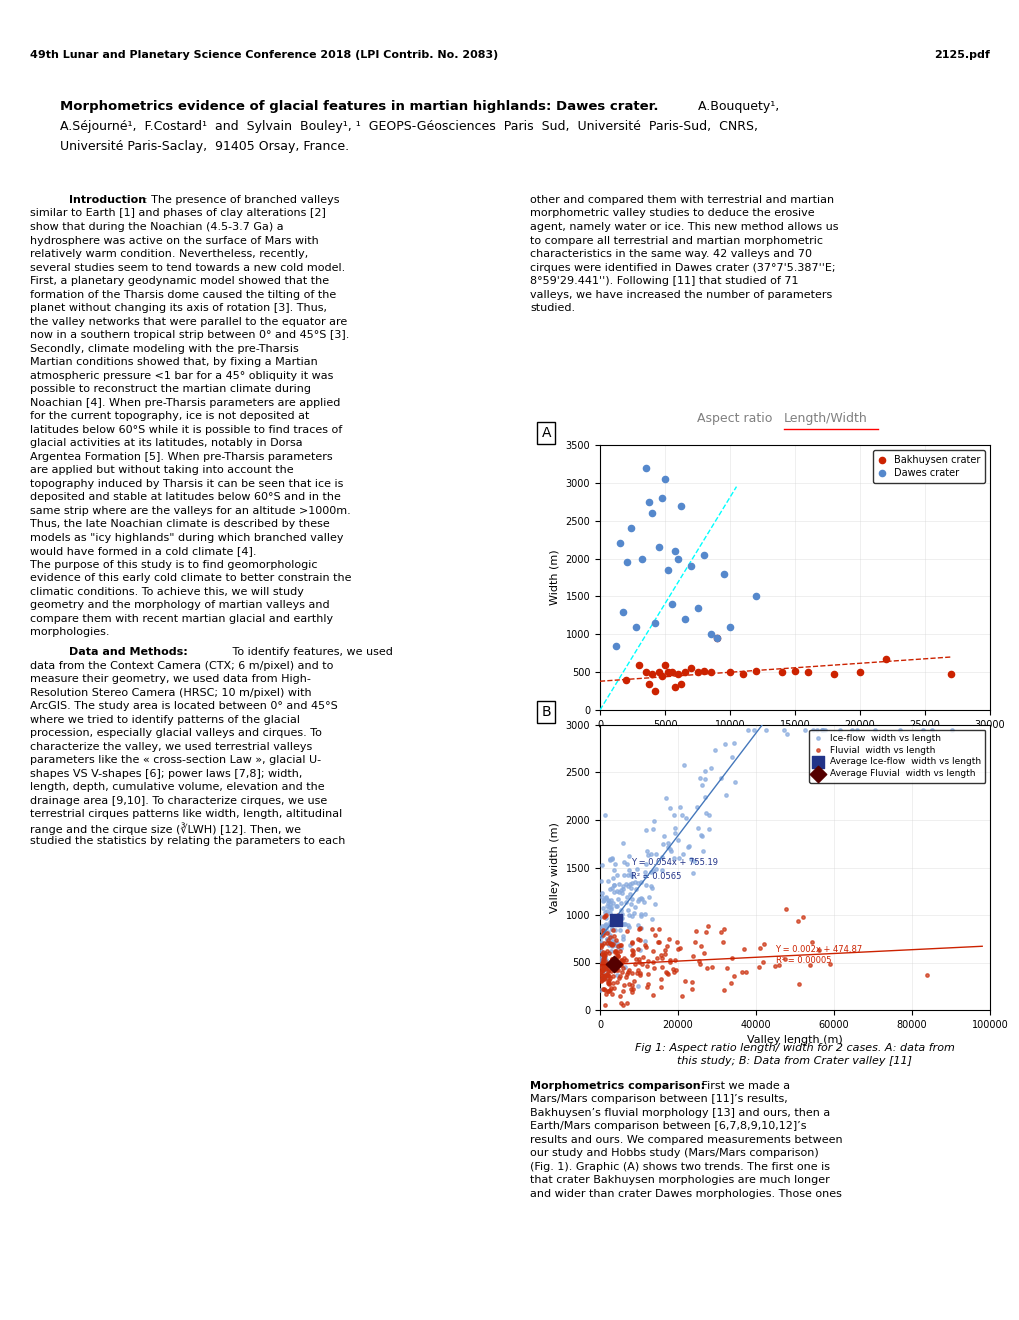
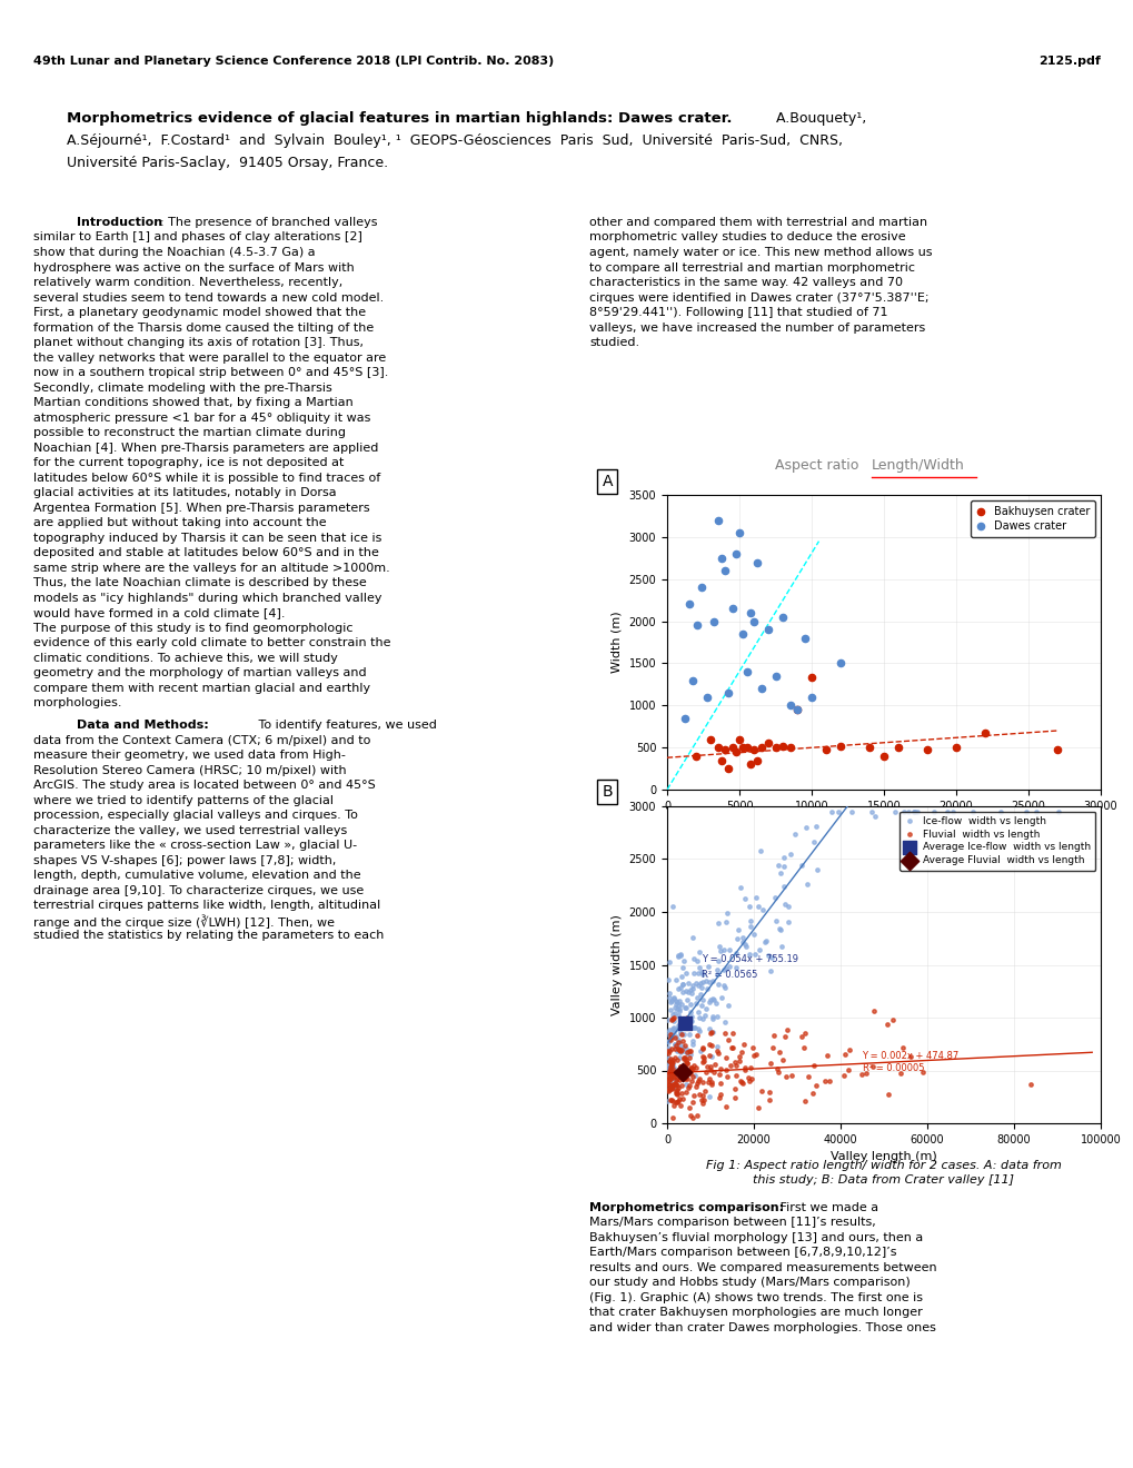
Bakhuysen crater/10000: 500 -> 1340
Bakhuysen crater/15000: 520 -> 400
